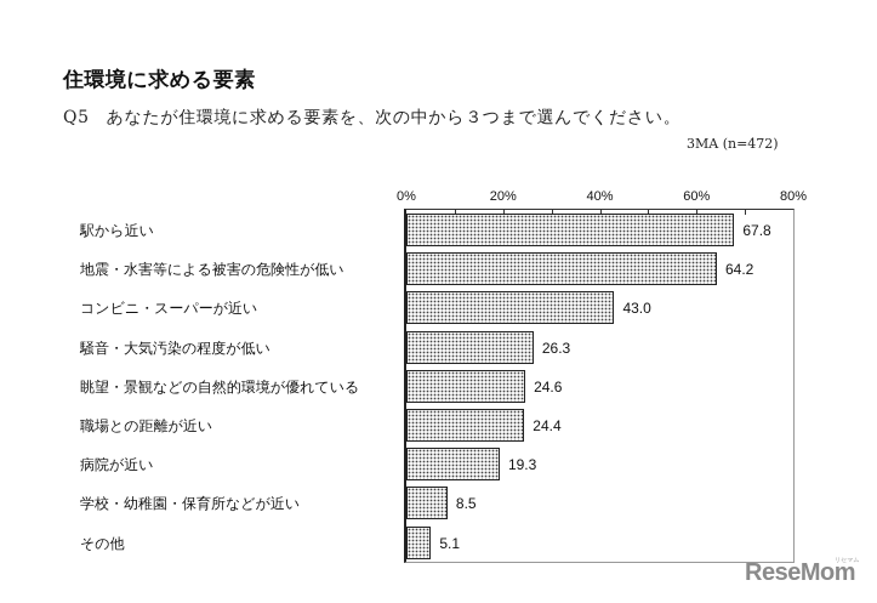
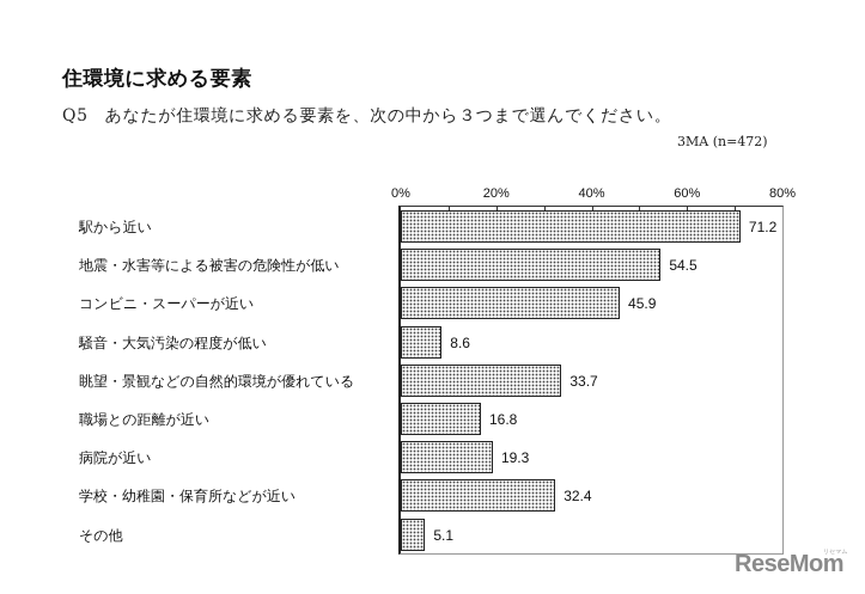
駅から近い: 67.8 -> 71.2
地震・水害等による被害の危険性が低い: 64.2 -> 54.5
コンビニ・スーパーが近い: 43.0 -> 45.9
騒音・大気汚染の程度が低い: 26.3 -> 8.6
眺望・景観などの自然的環境が優れている: 24.6 -> 33.7
職場との距離が近い: 24.4 -> 16.8
学校・幼稚園・保育所などが近い: 8.5 -> 32.4
